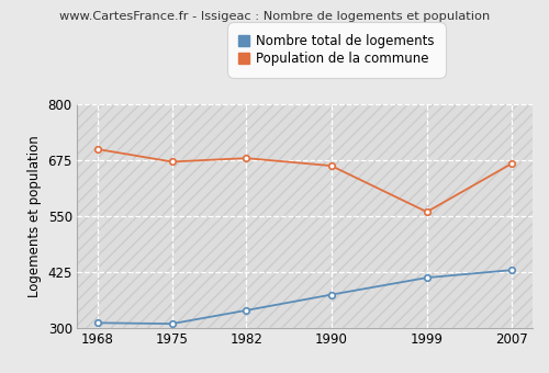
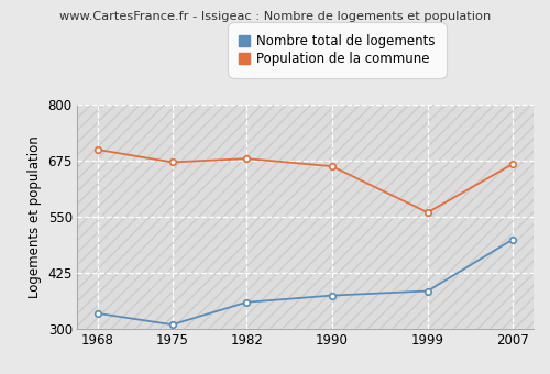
Nombre total de logements/1968: 312 -> 335
Nombre total de logements/1982: 340 -> 360
Nombre total de logements/1999: 413 -> 385
Nombre total de logements/2007: 430 -> 500
